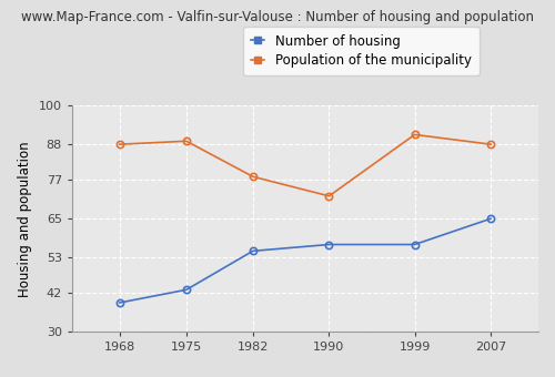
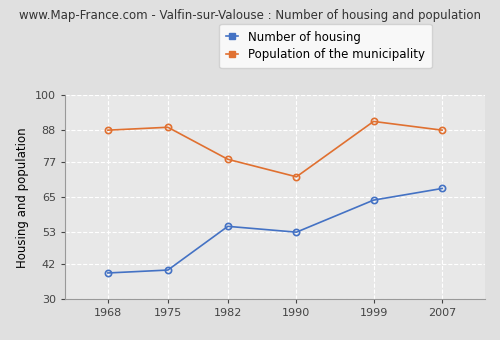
Number of housing/1975: 43 -> 40
Number of housing/1990: 57 -> 53
Number of housing/1999: 57 -> 64
Number of housing/2007: 65 -> 68
